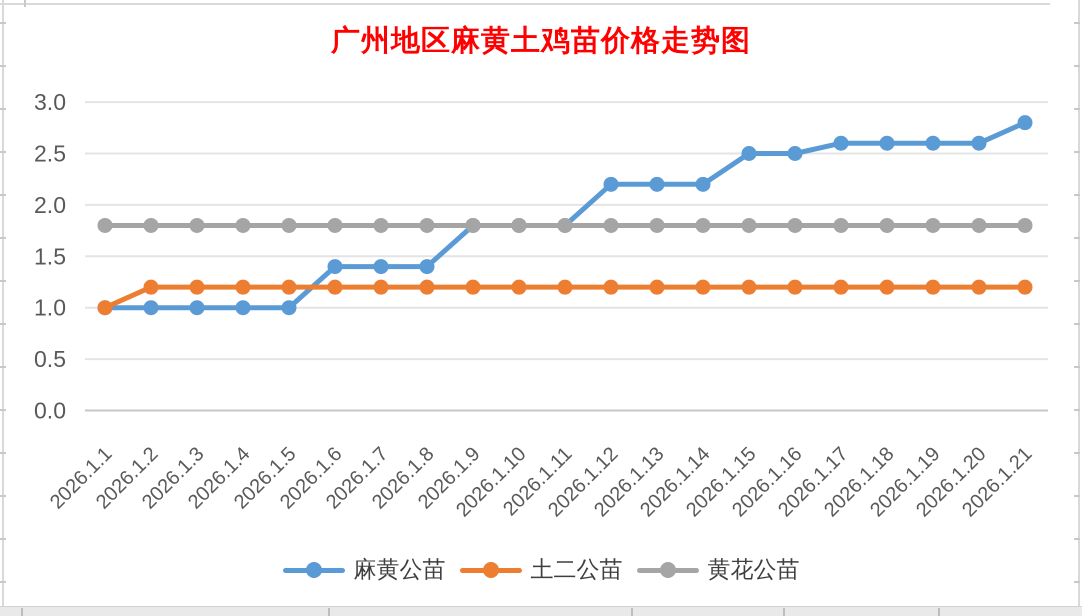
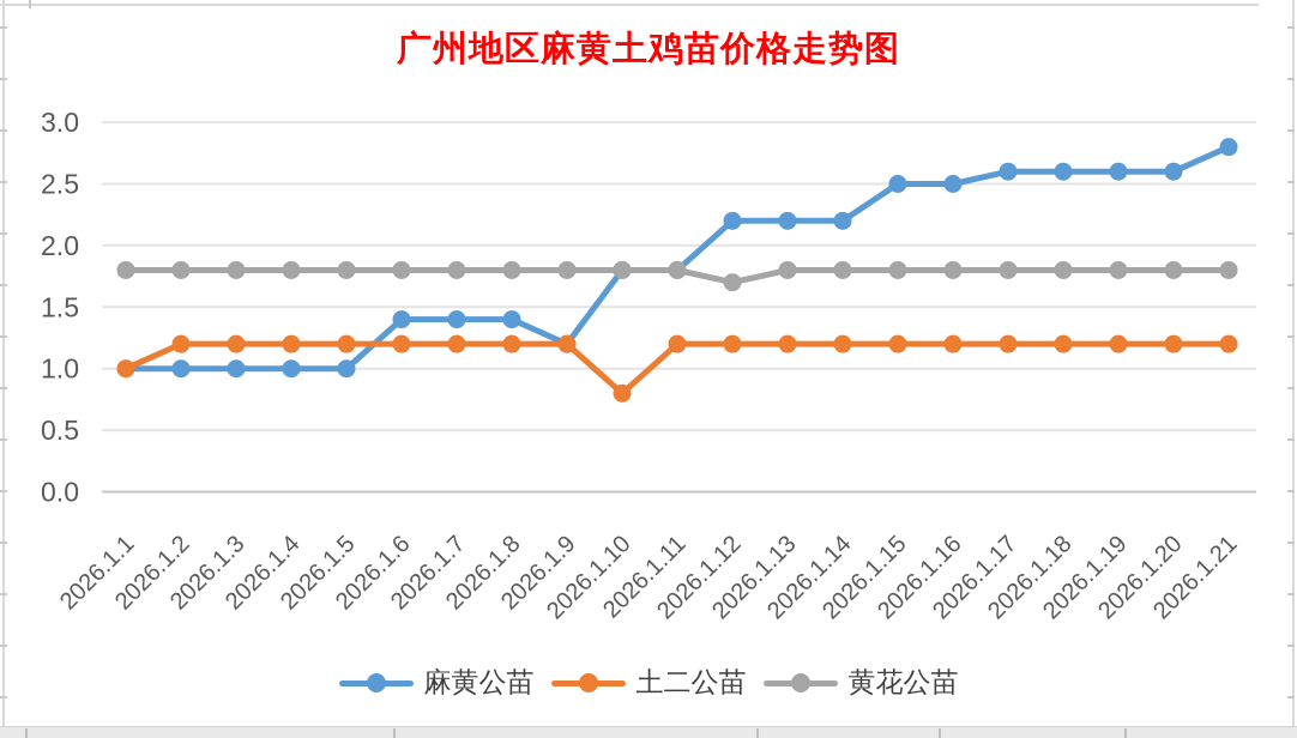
麻黄公苗/2026.1.9: 1.8 -> 1.2
土二公苗/2026.1.10: 1.2 -> 0.8
黄花公苗/2026.1.12: 1.8 -> 1.7
